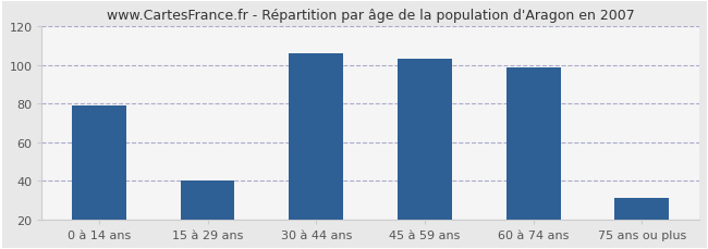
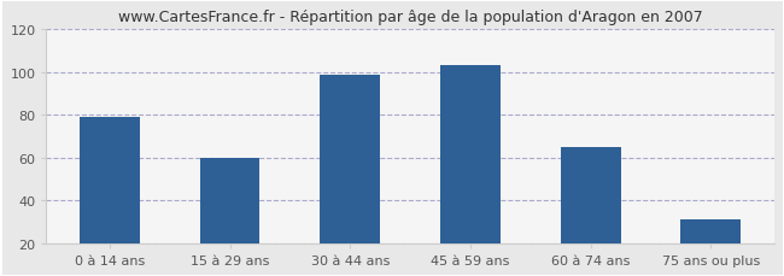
15 à 29 ans: 40 -> 60
30 à 44 ans: 106 -> 99
60 à 74 ans: 99 -> 65
